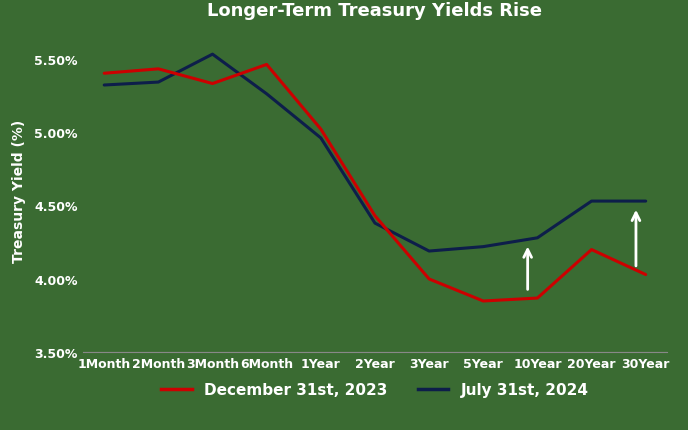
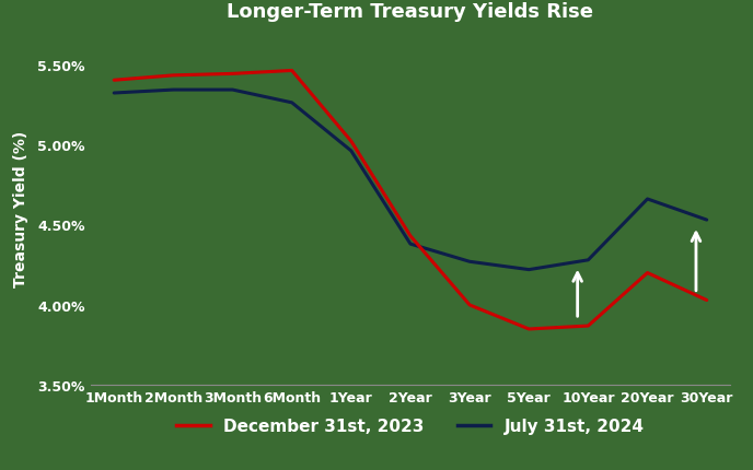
December 31st, 2023/3Month: 5.33% -> 5.44%
July 31st, 2024/3Month: 5.53% -> 5.34%
July 31st, 2024/3Year: 4.19% -> 4.27%
July 31st, 2024/20Year: 4.53% -> 4.66%
